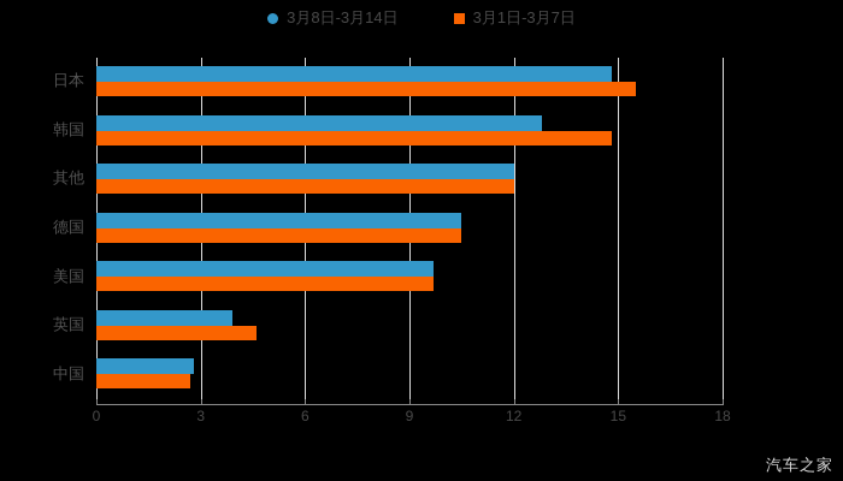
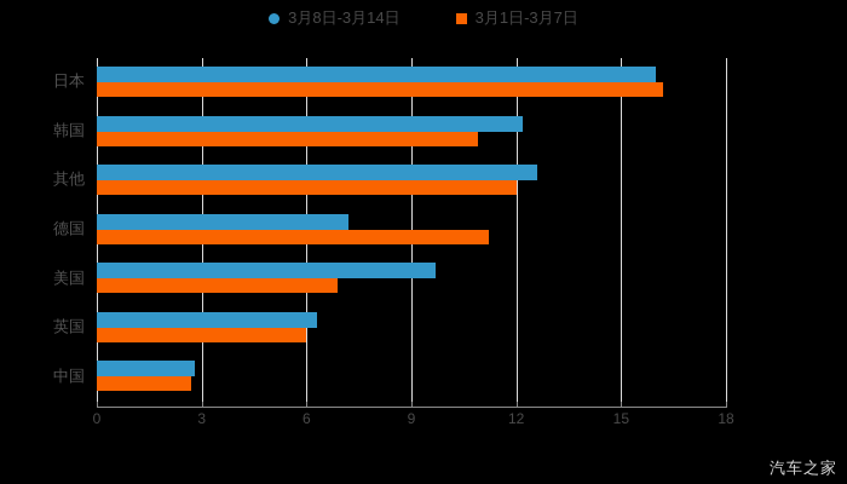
3月8日-3月14日/日本: 14.8 -> 16.0
3月1日-3月7日/日本: 15.5 -> 16.2
3月8日-3月14日/韩国: 12.8 -> 12.2
3月1日-3月7日/韩国: 14.8 -> 10.9
3月8日-3月14日/其他: 12.0 -> 12.6
3月8日-3月14日/德国: 10.5 -> 7.2
3月1日-3月7日/德国: 10.5 -> 11.2
3月1日-3月7日/美国: 9.7 -> 6.9
3月8日-3月14日/英国: 3.9 -> 6.3
3月1日-3月7日/英国: 4.6 -> 6.0
